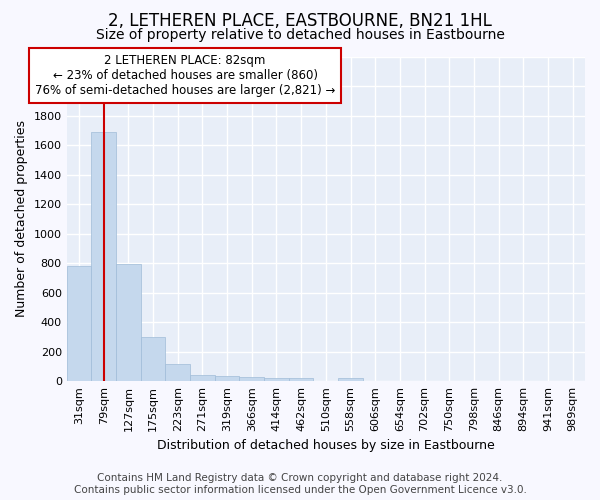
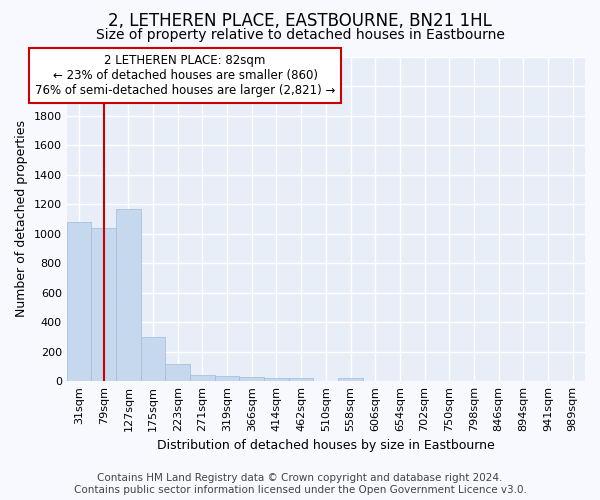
31sqm: 780 -> 1080
79sqm: 1690 -> 1040
127sqm: 800 -> 1170
